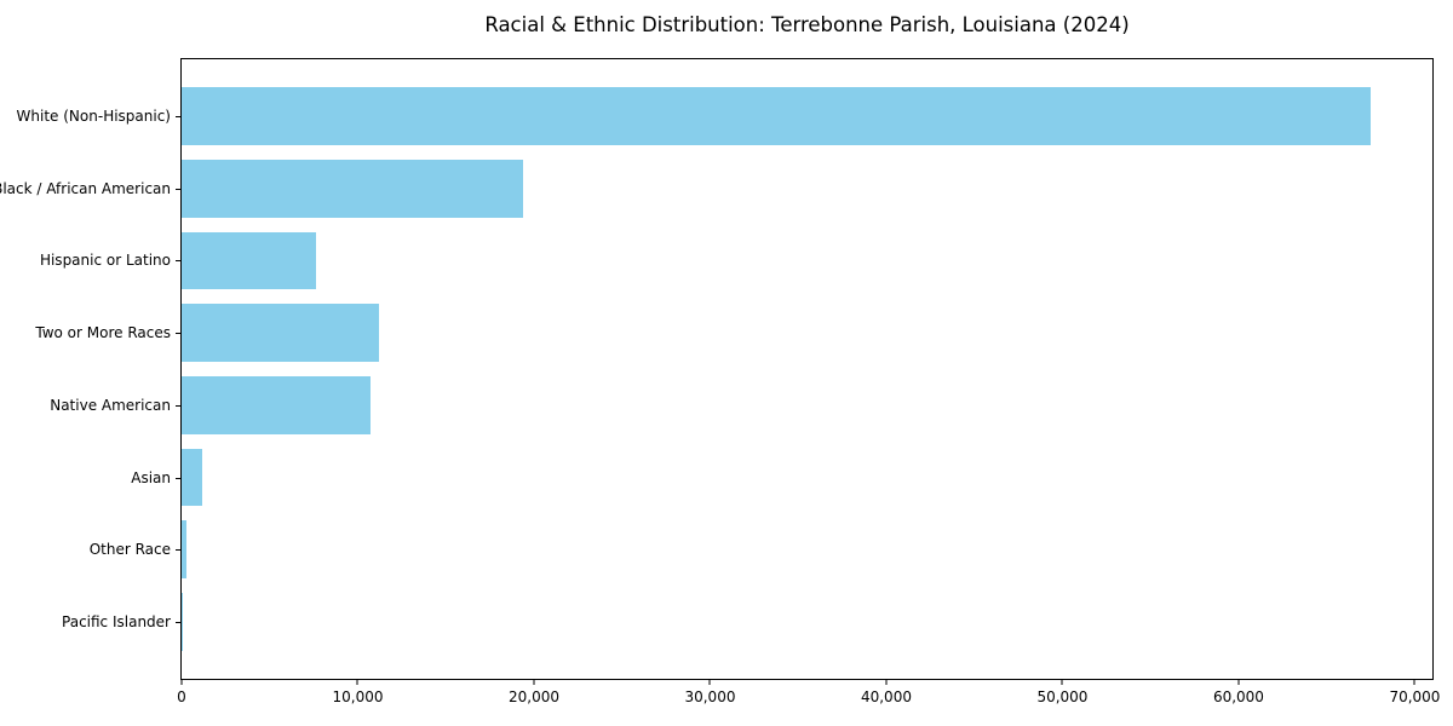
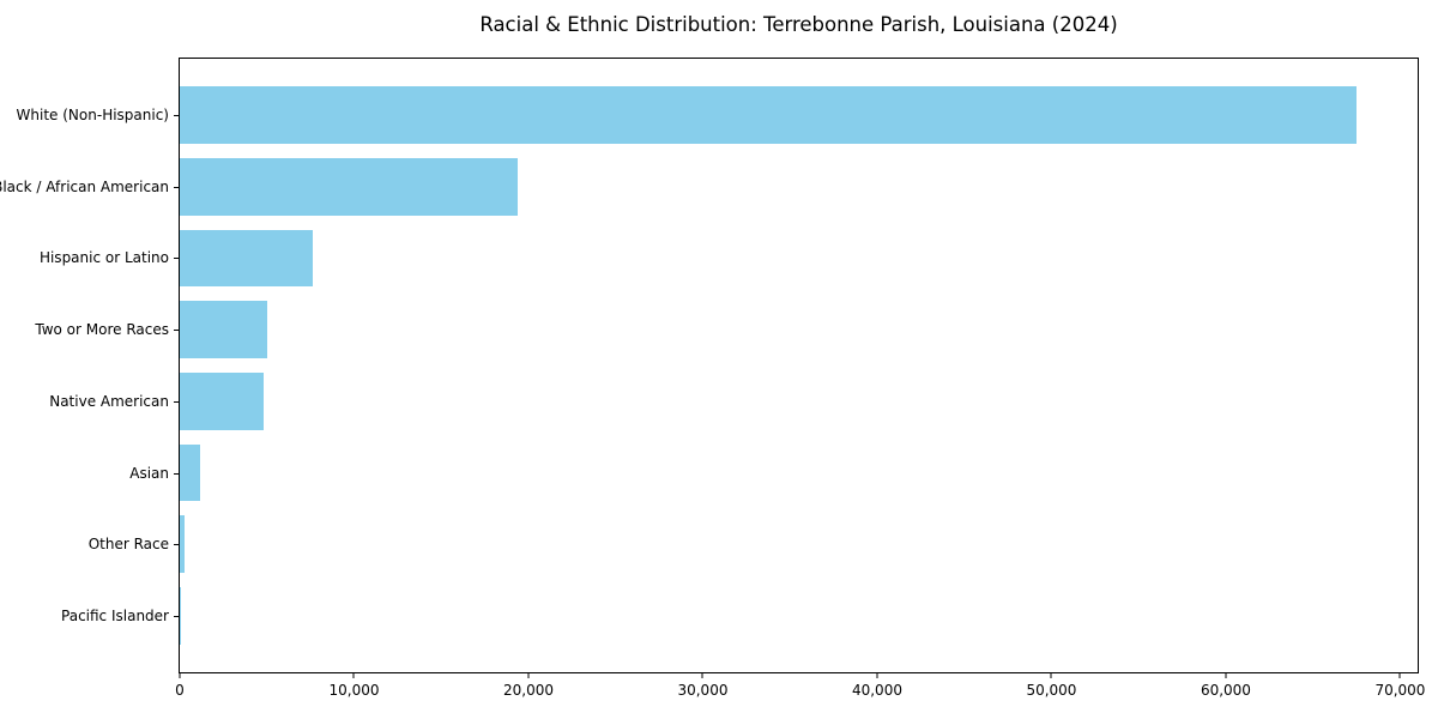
Two or More Races: 11200 -> 5000
Native American: 10700 -> 4800
